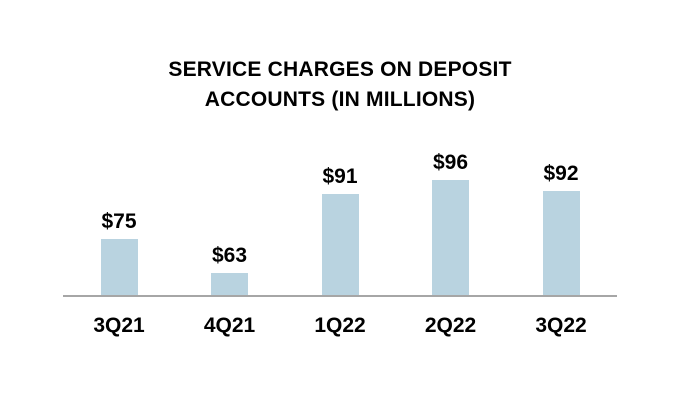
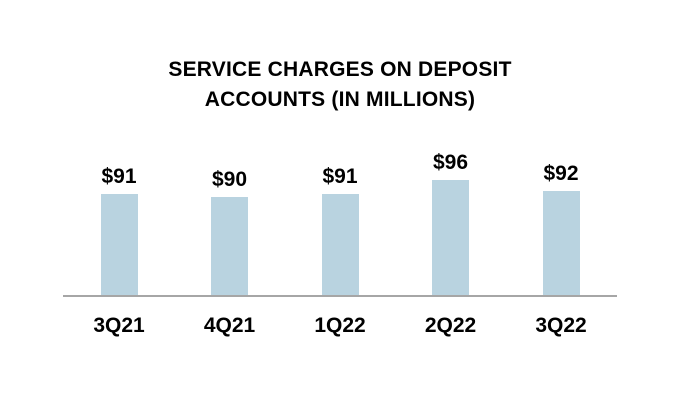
3Q21: $75 -> $91
4Q21: $63 -> $90
